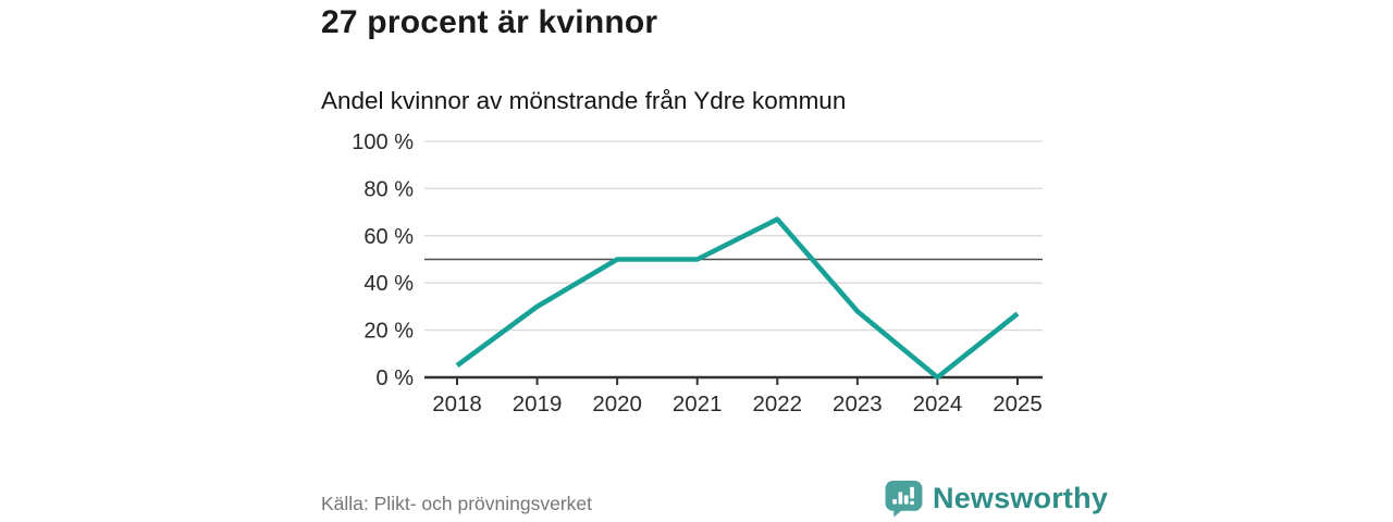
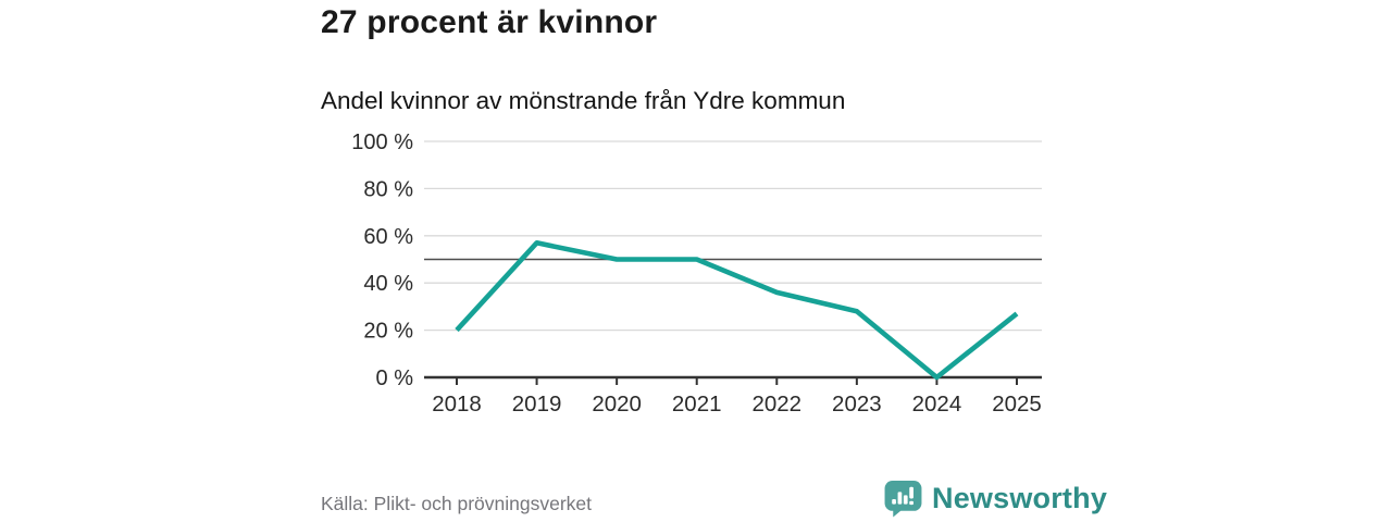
2018: 5% -> 20%
2019: 30% -> 57%
2022: 67% -> 36%
